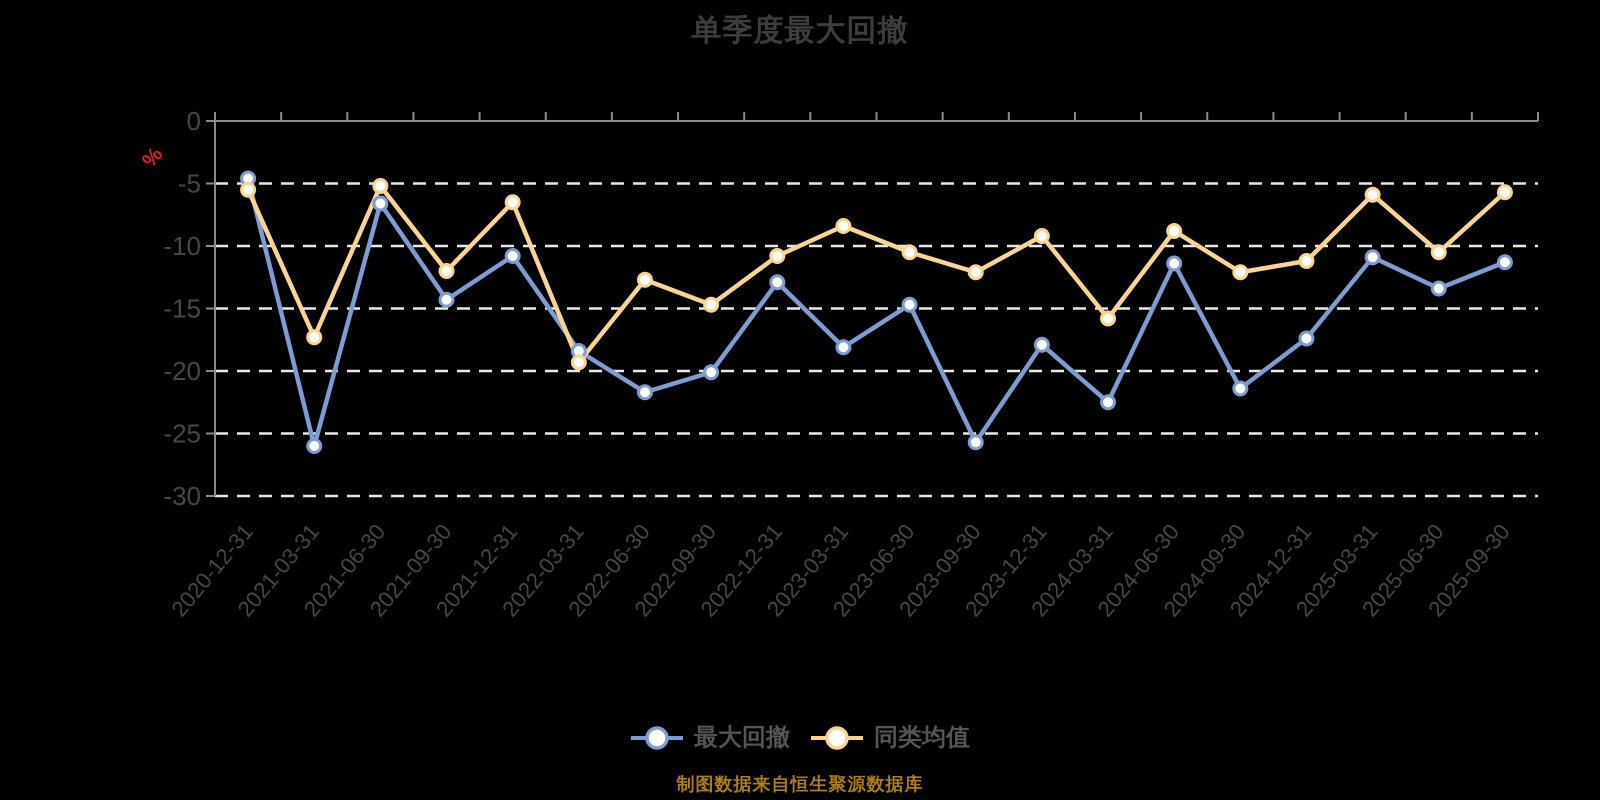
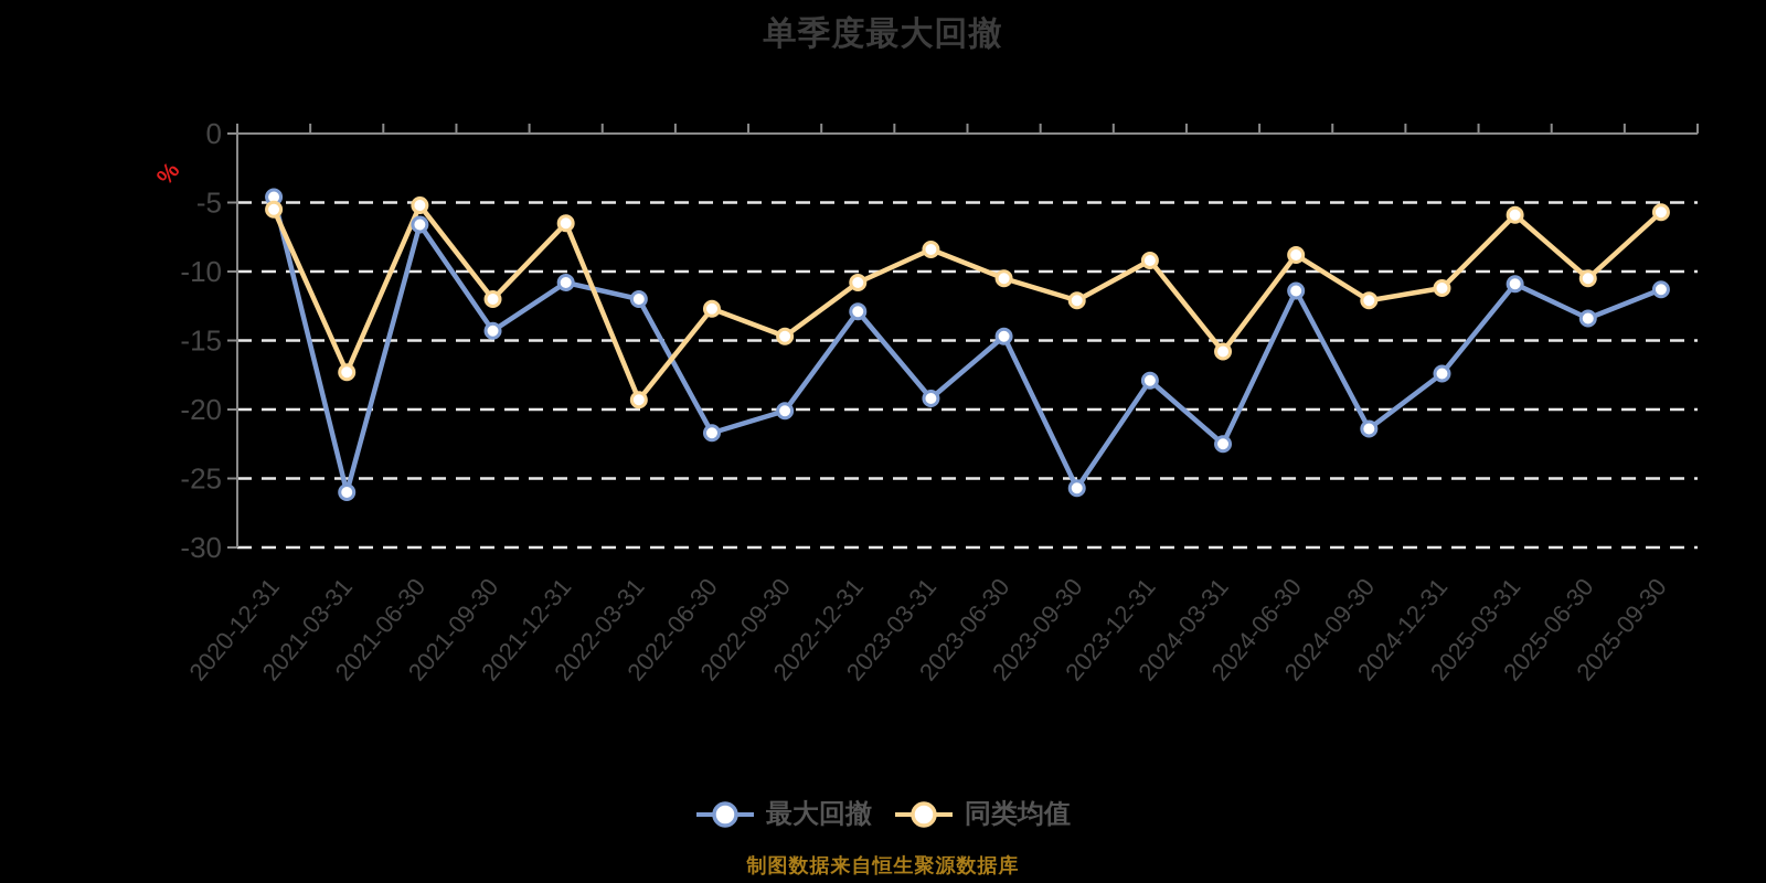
最大回撤/2022-03-31: -18.4 -> -12.0
最大回撤/2023-03-31: -18.1 -> -19.2
